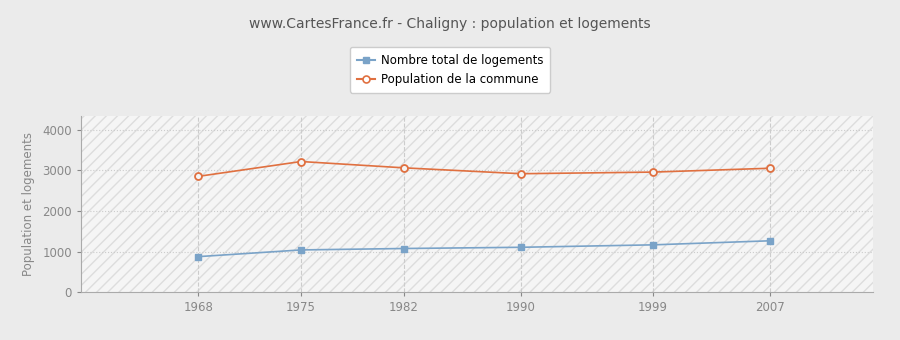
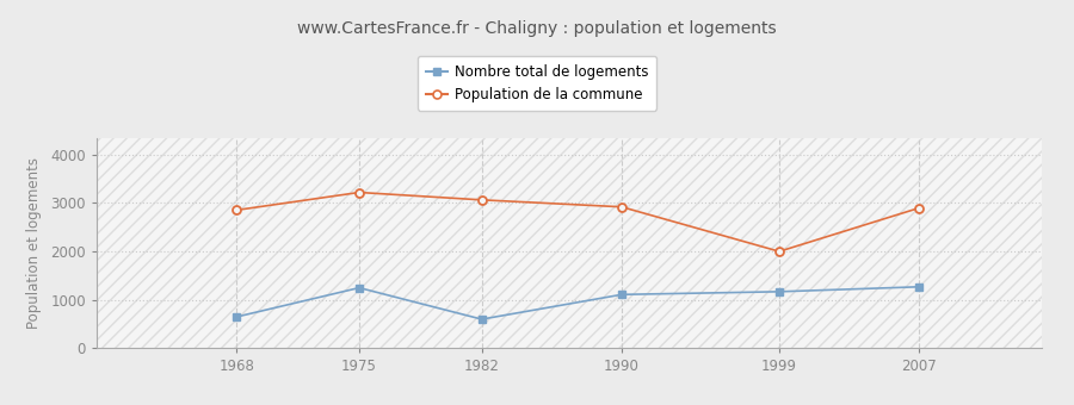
Nombre total de logements/1968: 880 -> 650
Nombre total de logements/1975: 1040 -> 1250
Nombre total de logements/1982: 1080 -> 600
Population de la commune/1999: 2960 -> 2000
Population de la commune/2007: 3060 -> 2900
